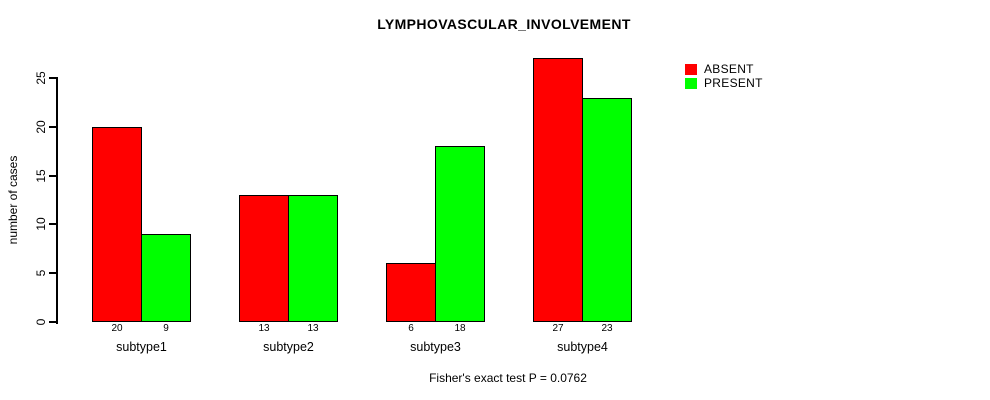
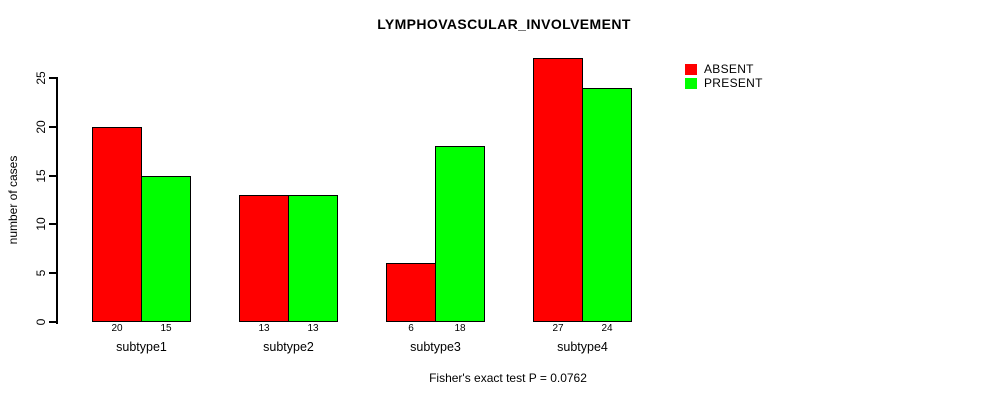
PRESENT/subtype1: 9 -> 15
PRESENT/subtype4: 23 -> 24
